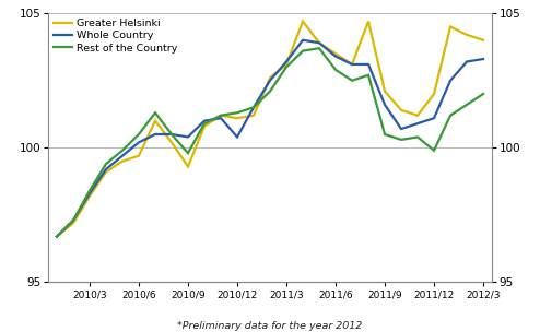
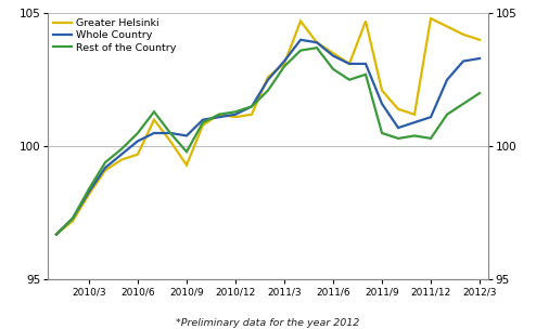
Whole Country/2010/12: 100.4 -> 101.2
Greater Helsinki/2011/12: 102.0 -> 104.8
Rest of the Country/2011/12: 99.9 -> 100.3
